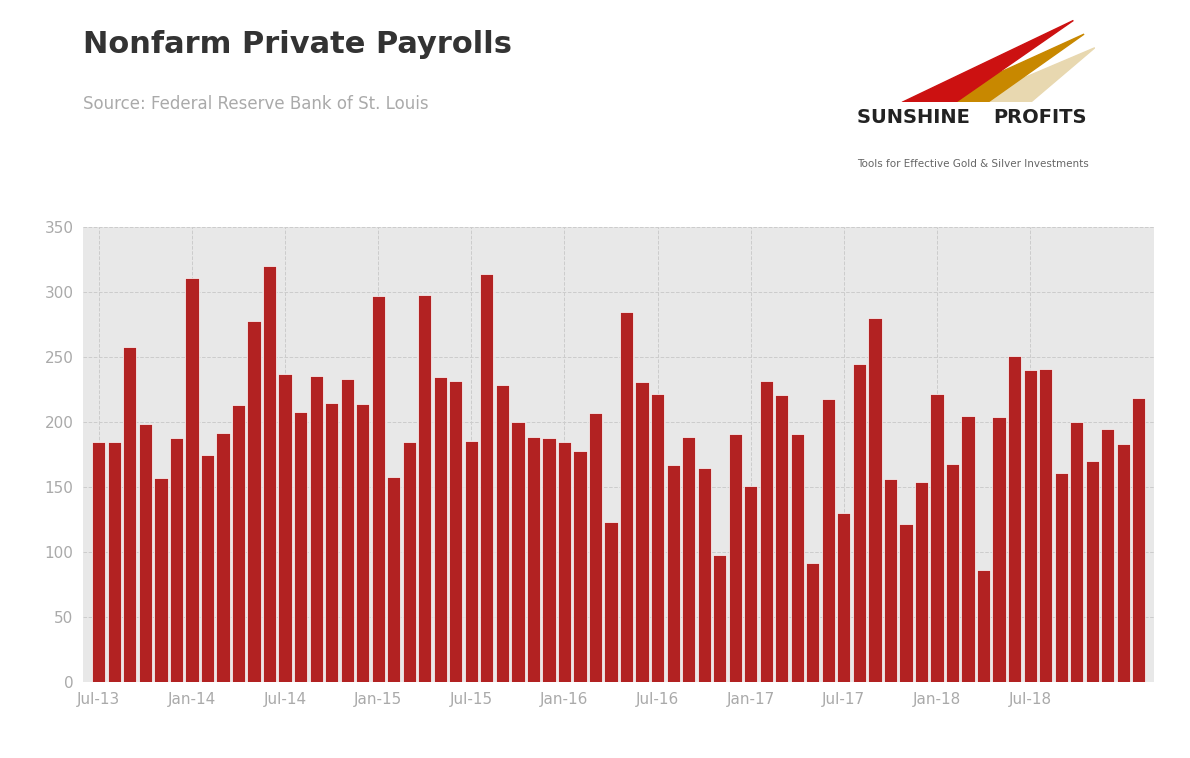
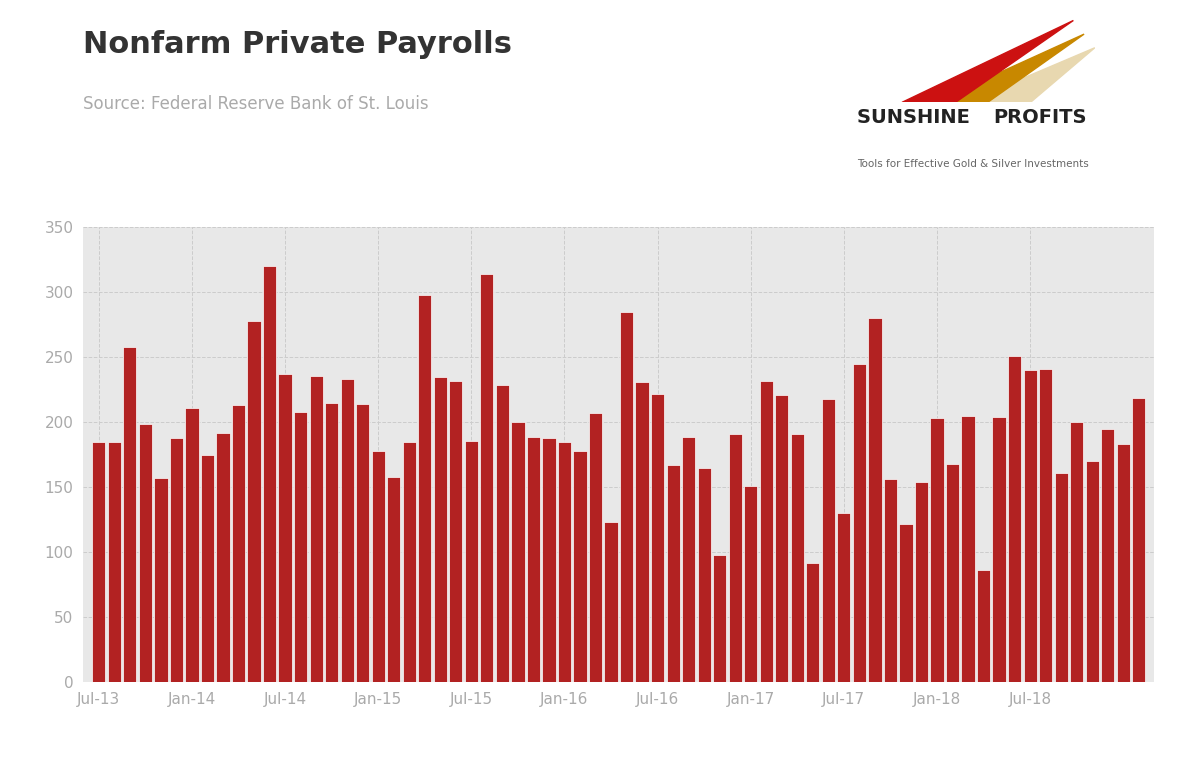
Jan-14: 311 -> 211
Jan-15: 297 -> 178
Jan-18: 222 -> 203
